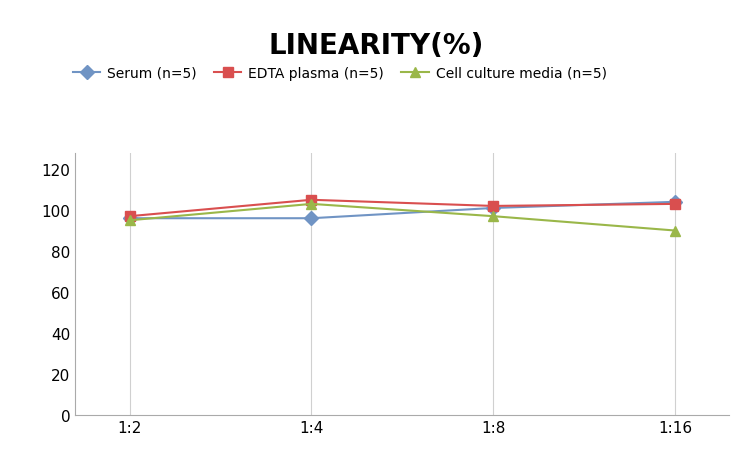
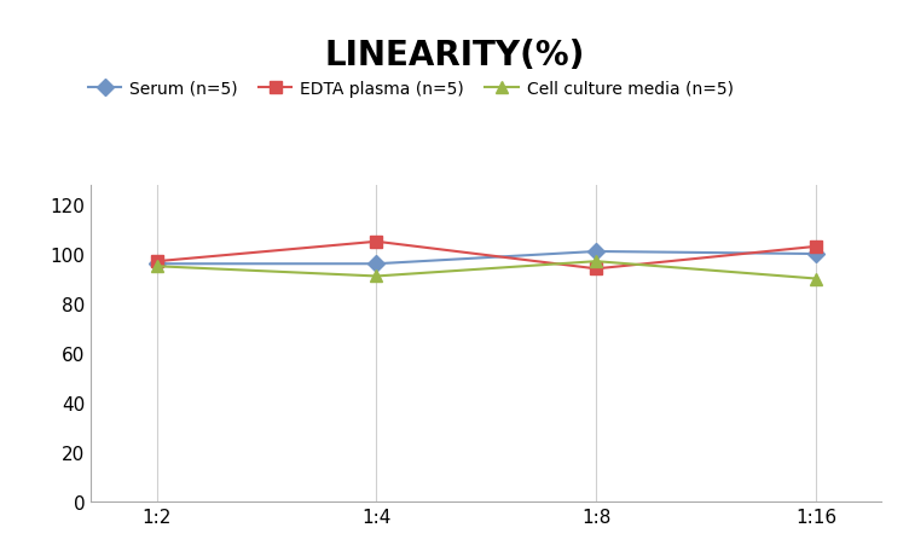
Cell culture media (n=5)/1:4: 103 -> 91
EDTA plasma (n=5)/1:8: 102 -> 94
Serum (n=5)/1:16: 104 -> 100
